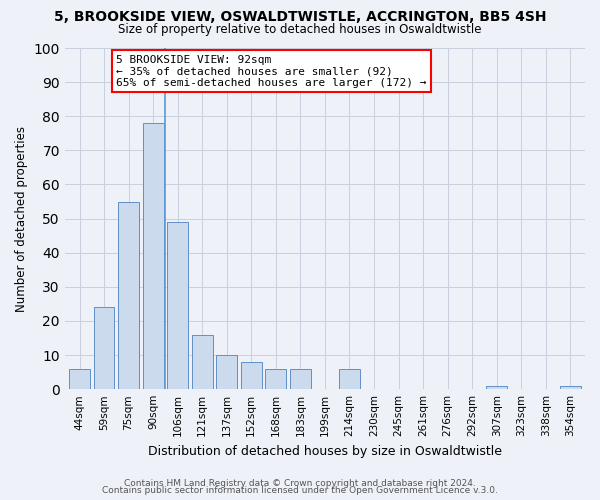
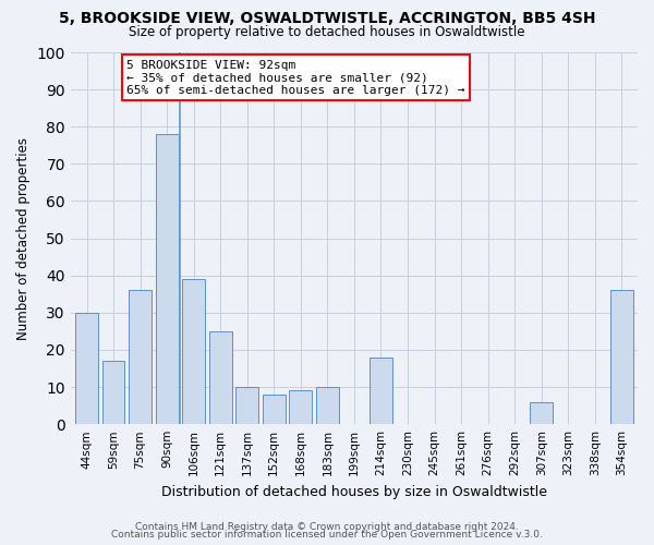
44sqm: 6 -> 30
59sqm: 24 -> 17
75sqm: 55 -> 36
106sqm: 49 -> 39
121sqm: 16 -> 25
168sqm: 6 -> 9
183sqm: 6 -> 10
214sqm: 6 -> 18
307sqm: 1 -> 6
354sqm: 1 -> 36
